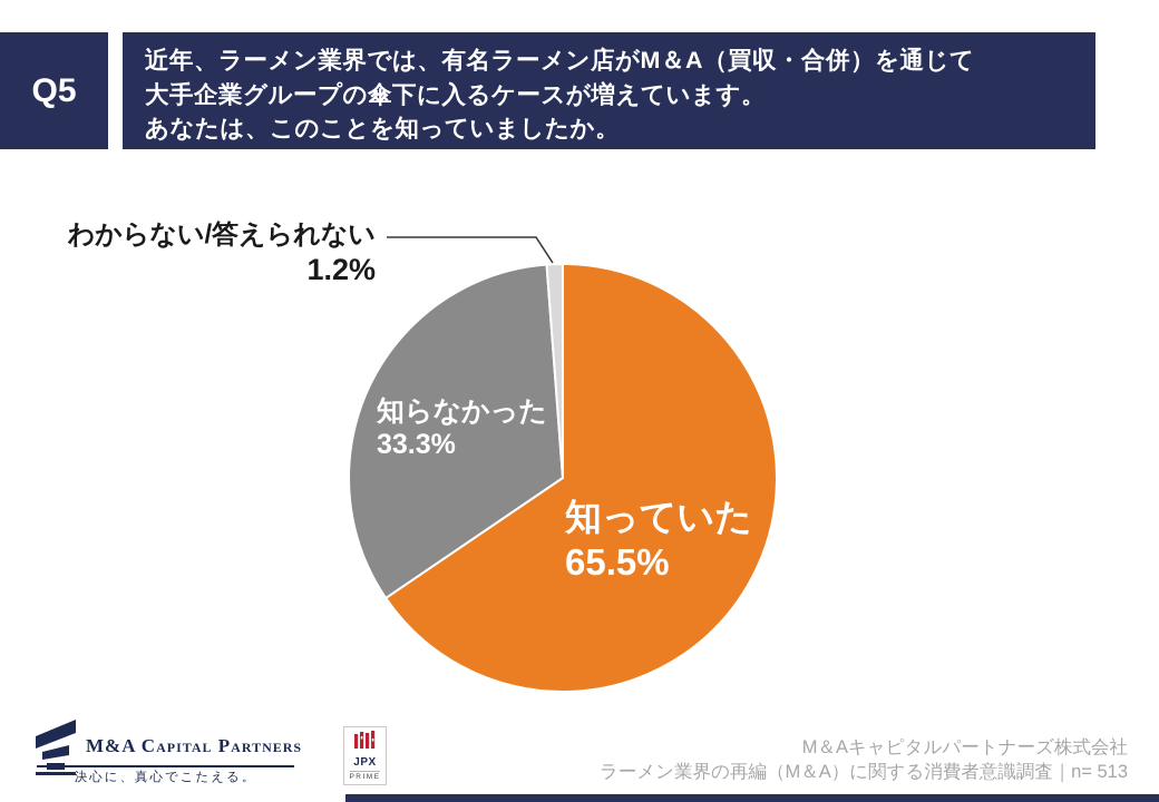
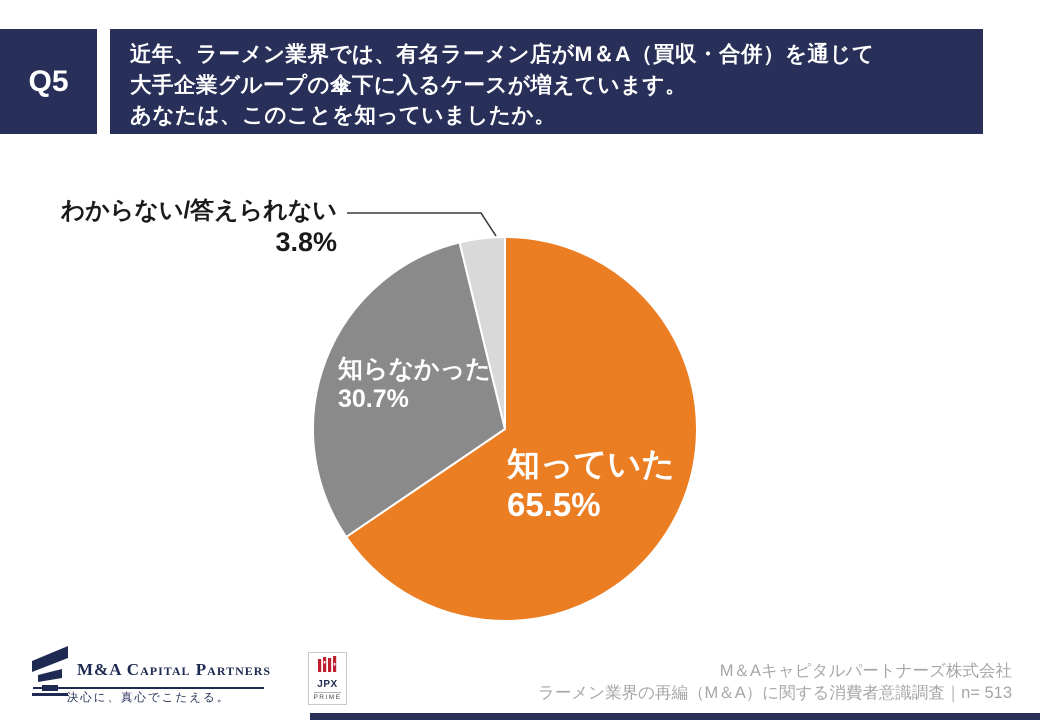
知らなかった: 33.3% -> 30.7%
わからない/答えられない: 1.2% -> 3.8%
